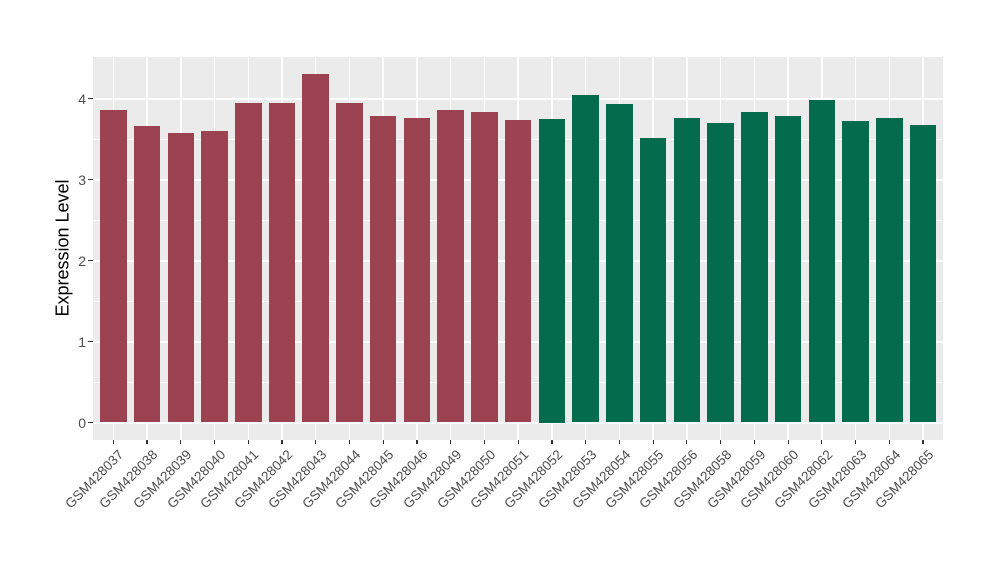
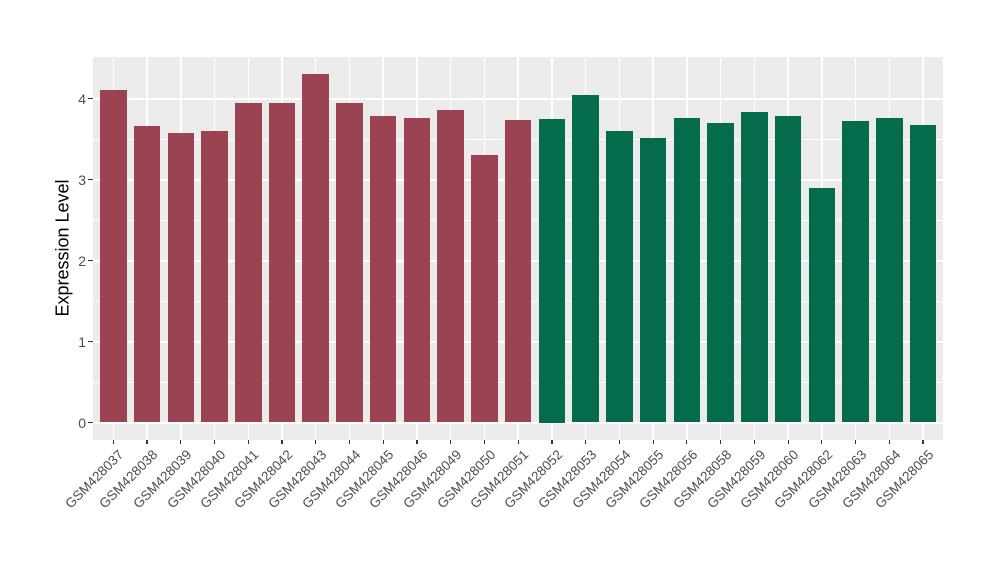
GSM428037: 3.9 -> 4.1
GSM428050: 3.8 -> 3.3
GSM428054: 3.9 -> 3.6
GSM428062: 4.0 -> 2.9
